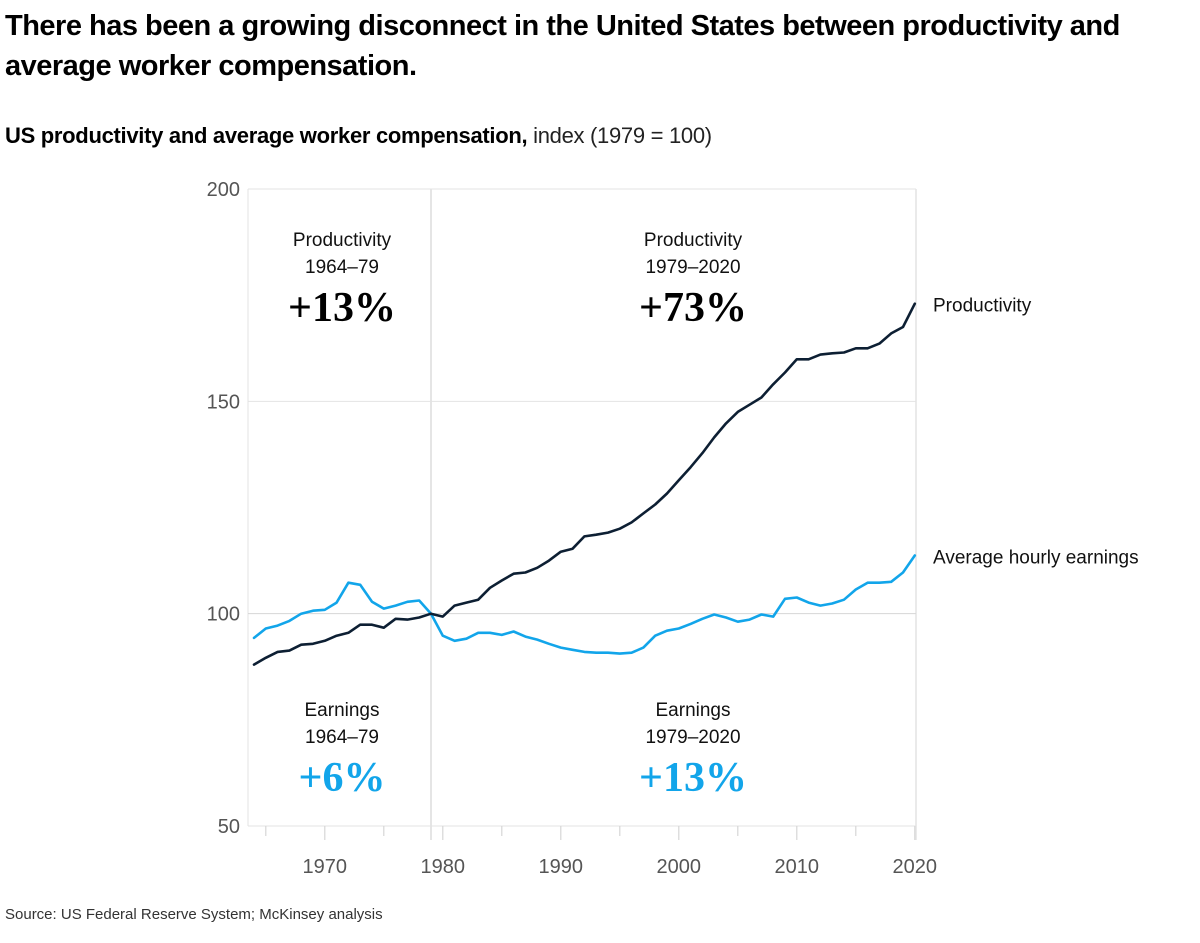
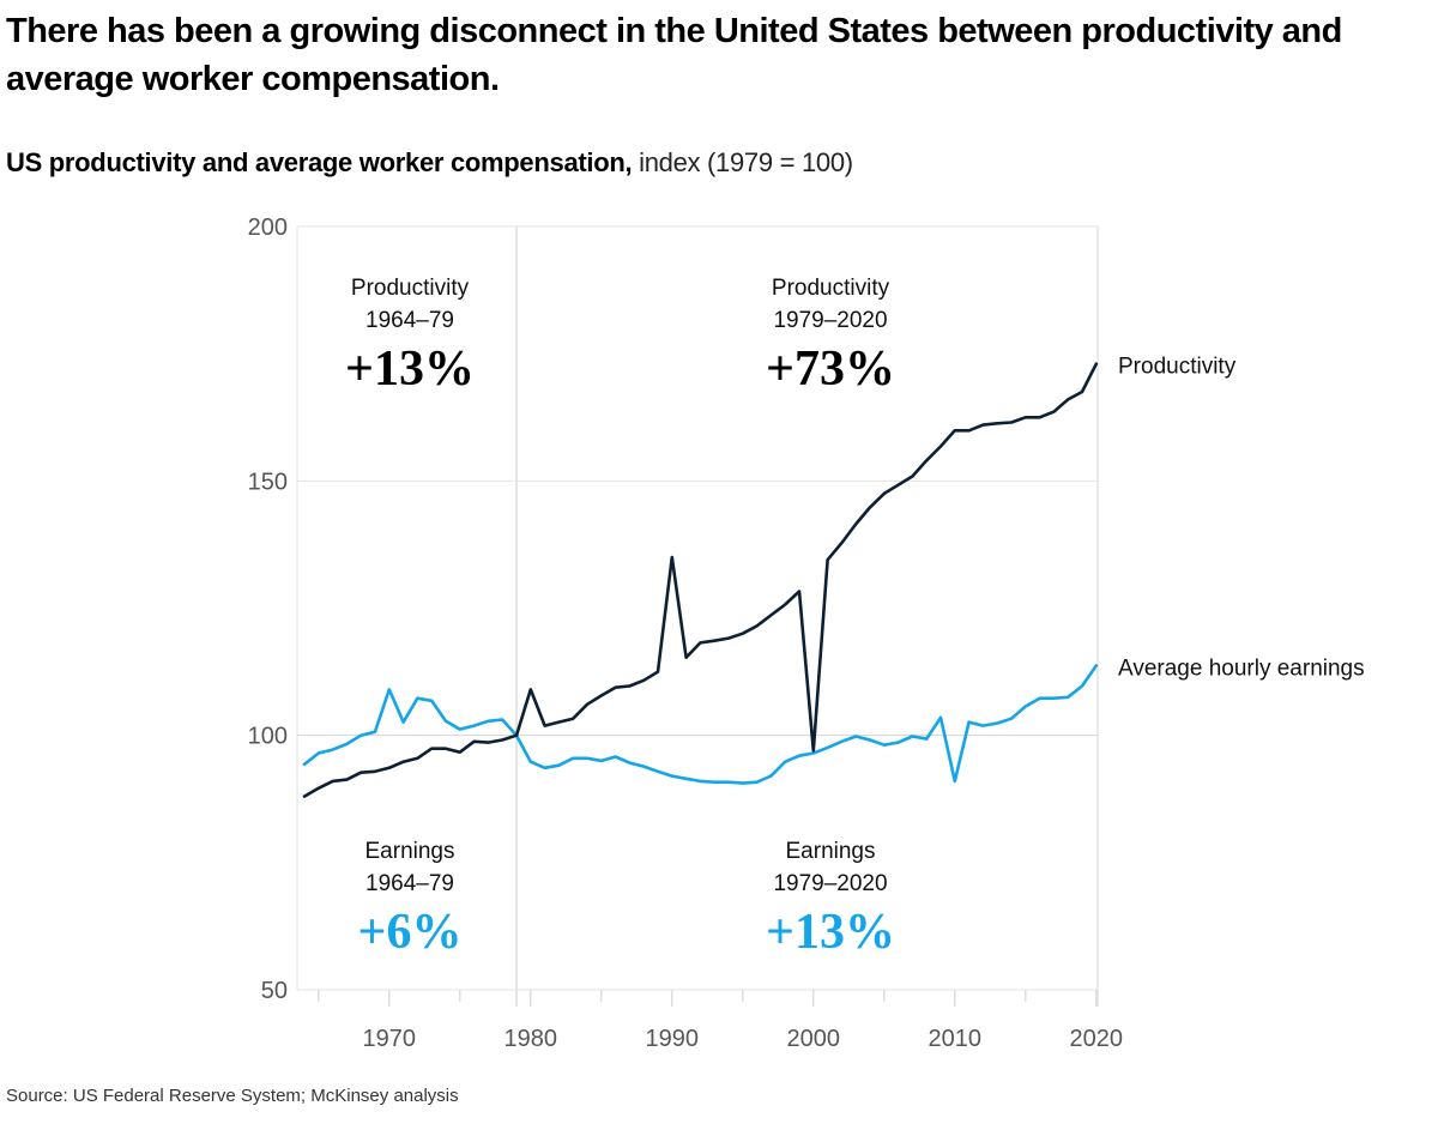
Average hourly earnings/1970: 101 -> 109
Productivity/1980: 99 -> 109
Productivity/1990: 115 -> 135
Productivity/2000: 131 -> 97
Average hourly earnings/2010: 104 -> 91
